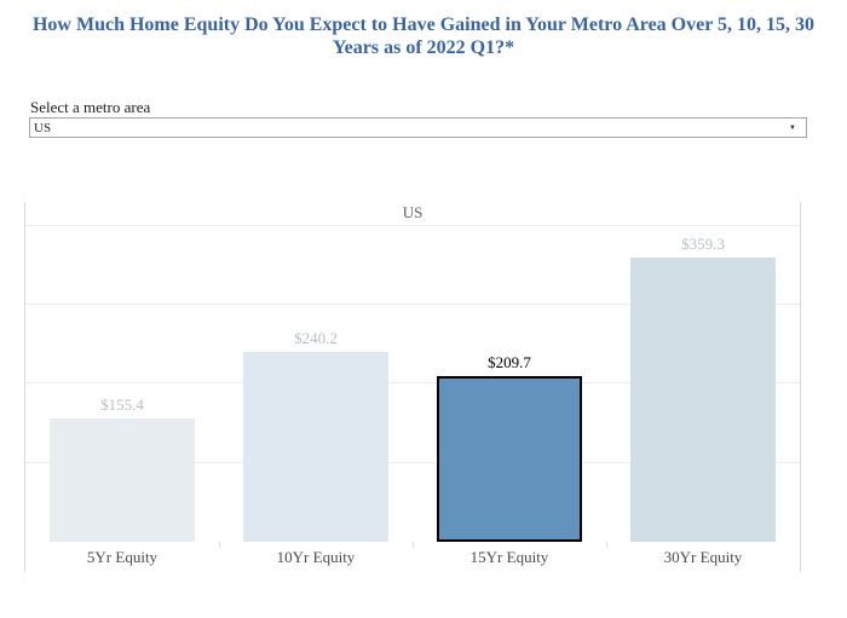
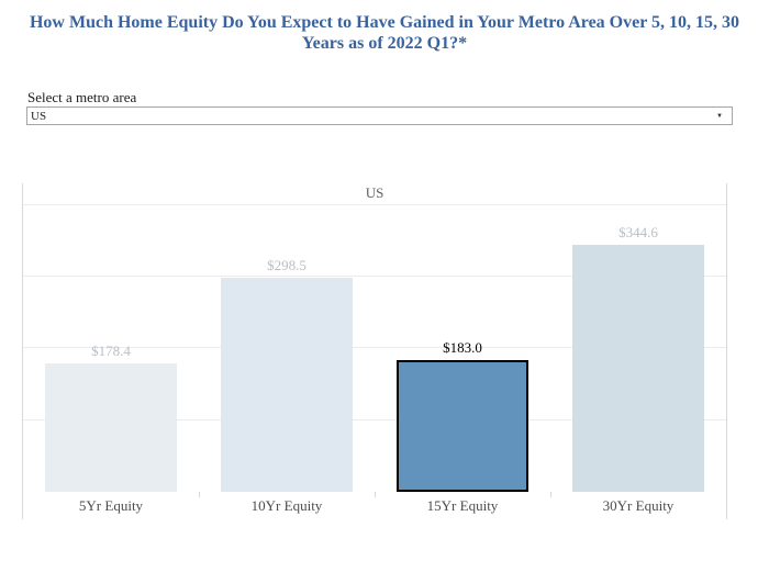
5Yr Equity: $155.4 -> $178.4
10Yr Equity: $240.2 -> $298.5
15Yr Equity: $209.7 -> $183.0
30Yr Equity: $359.3 -> $344.6
